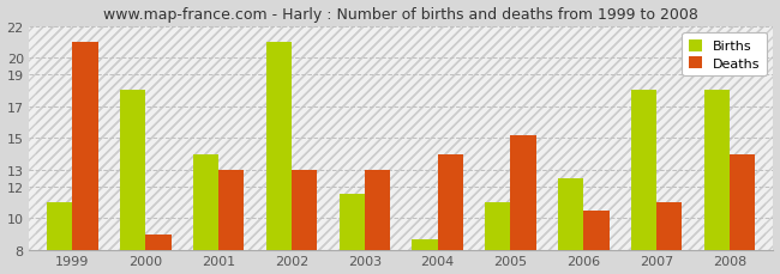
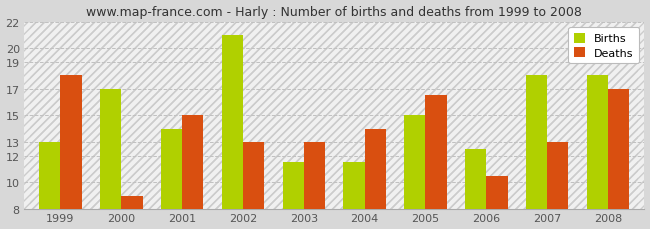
Births/1999: 11.0 -> 13.0
Deaths/1999: 21.0 -> 18.0
Births/2000: 18.0 -> 17.0
Deaths/2001: 13.0 -> 15.0
Births/2004: 8.7 -> 11.5
Births/2005: 11.0 -> 15.0
Deaths/2005: 15.2 -> 16.5
Deaths/2007: 11.0 -> 13.0
Deaths/2008: 14.0 -> 17.0
